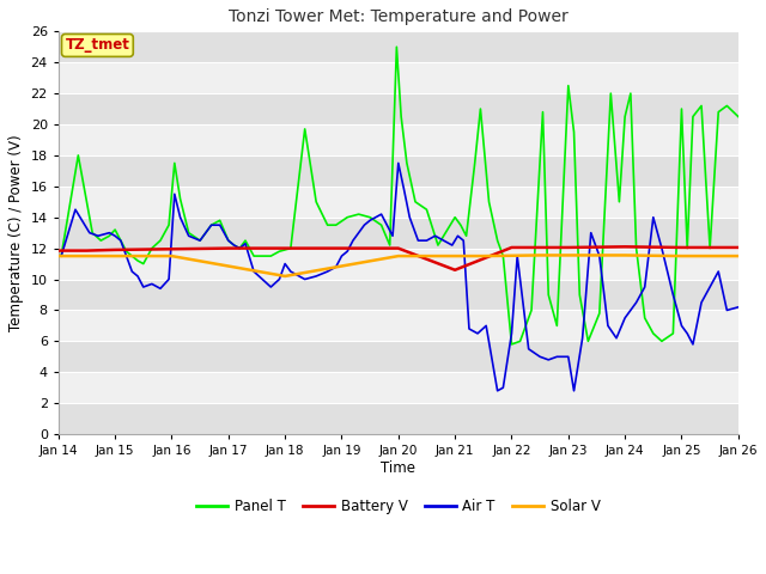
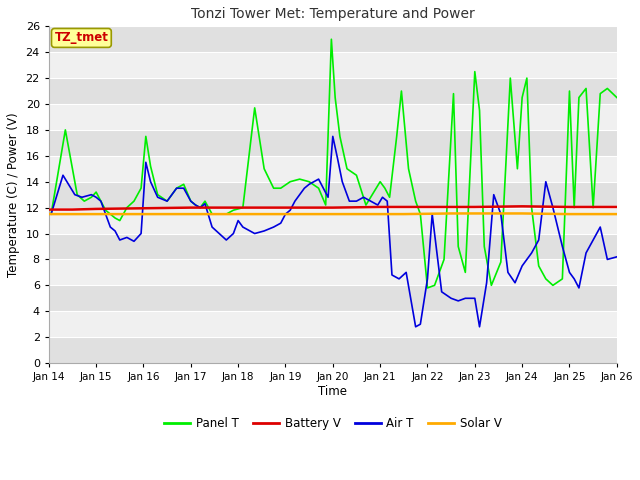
Solar V/Jan 18: 10.2 -> 11.5
Battery V/Jan 21: 10.6 -> 12.1
